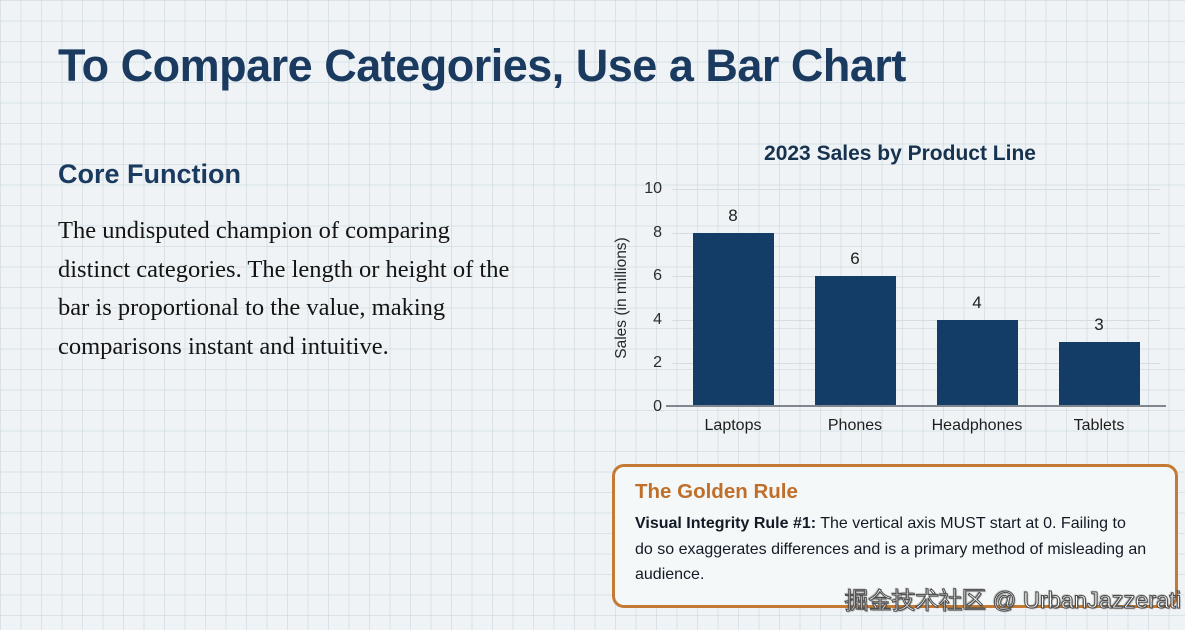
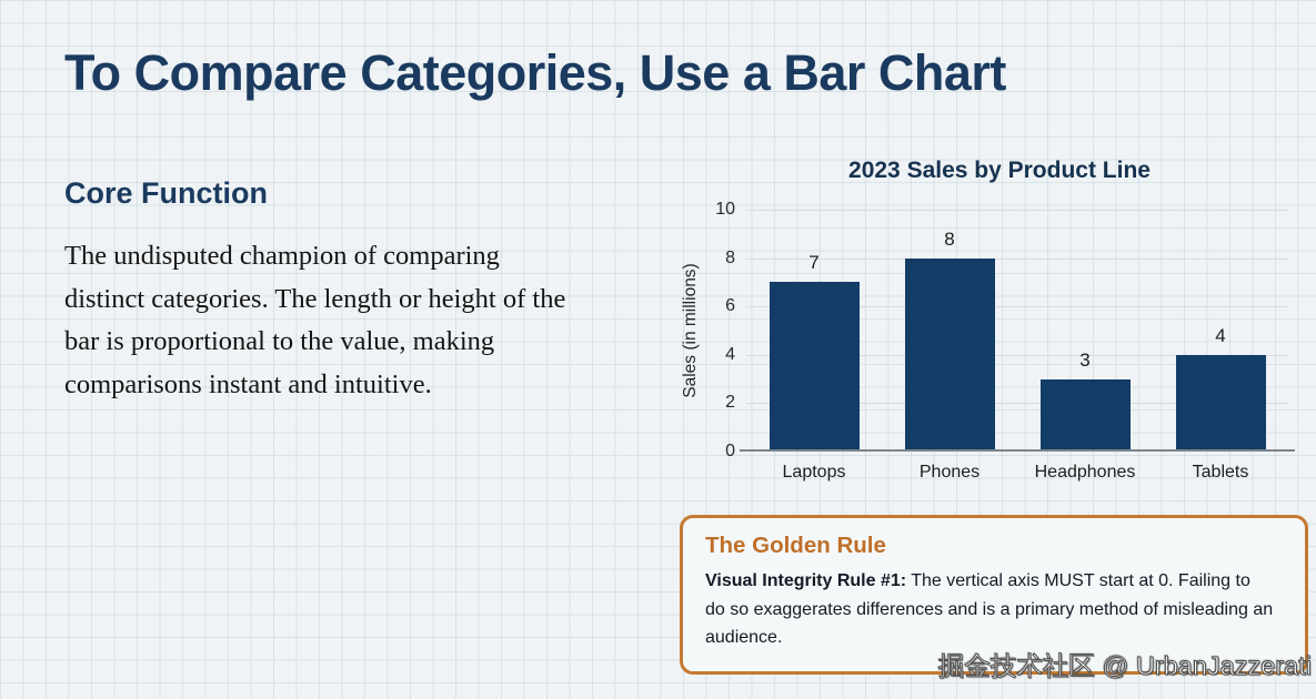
Laptops: 8 -> 7
Phones: 6 -> 8
Headphones: 4 -> 3
Tablets: 3 -> 4
